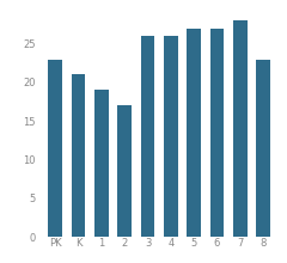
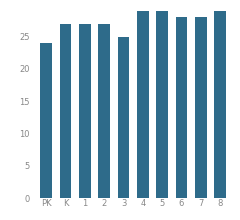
PK: 23 -> 24
K: 21 -> 27
1: 19 -> 27
2: 17 -> 27
3: 26 -> 25
4: 26 -> 29
5: 27 -> 29
6: 27 -> 28
8: 23 -> 29
